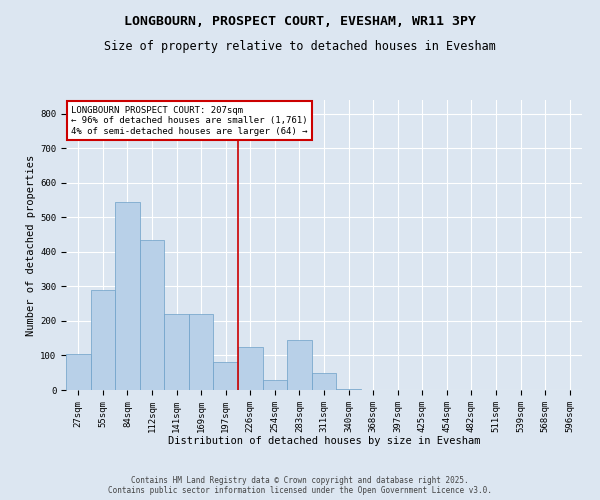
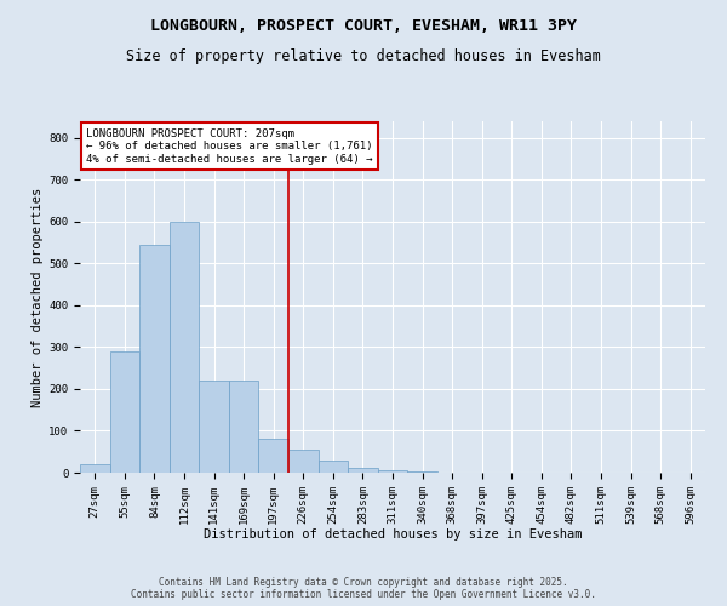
27sqm: 105 -> 20
112sqm: 435 -> 600
226sqm: 125 -> 55
283sqm: 145 -> 12
311sqm: 50 -> 5
